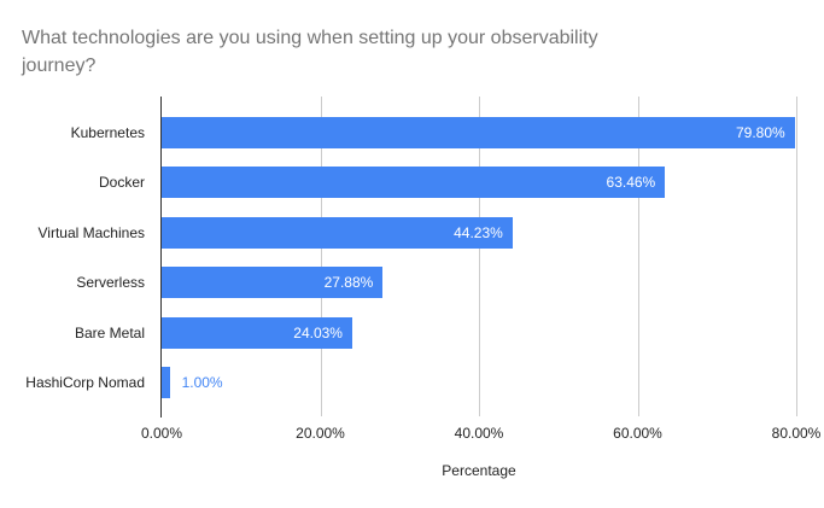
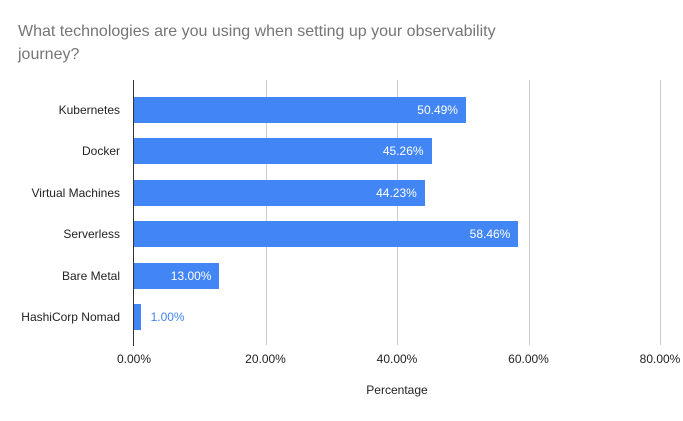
Kubernetes: 79.80% -> 50.49%
Docker: 63.46% -> 45.26%
Serverless: 27.88% -> 58.46%
Bare Metal: 24.03% -> 13.00%
